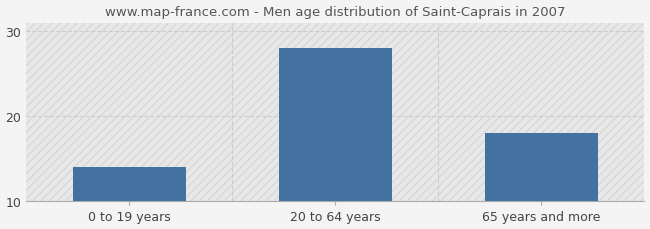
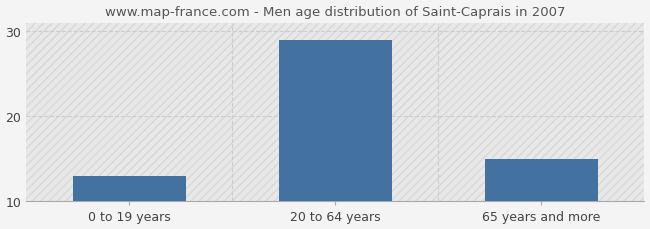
0 to 19 years: 14 -> 13
20 to 64 years: 28 -> 29
65 years and more: 18 -> 15
